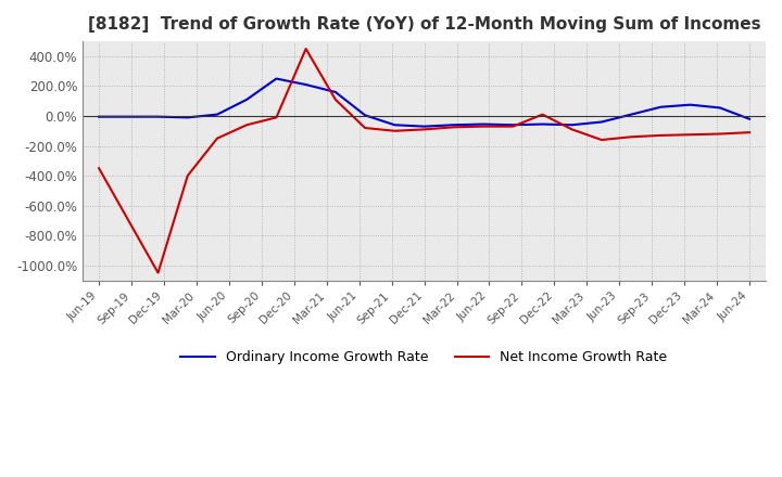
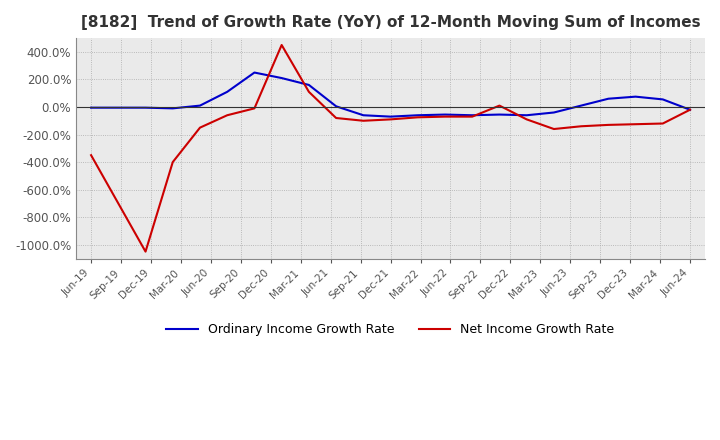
Net Income Growth Rate/Jun-24: -110% -> -20%
